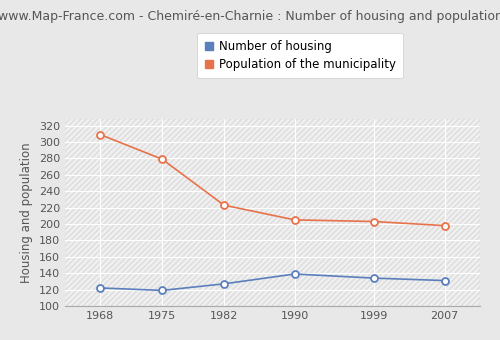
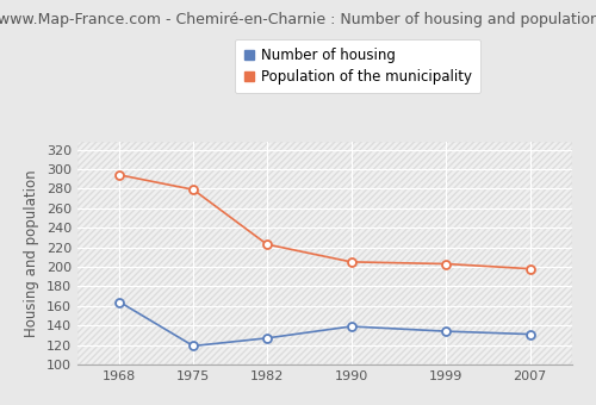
Number of housing/1968: 122 -> 164
Population of the municipality/1968: 309 -> 294
